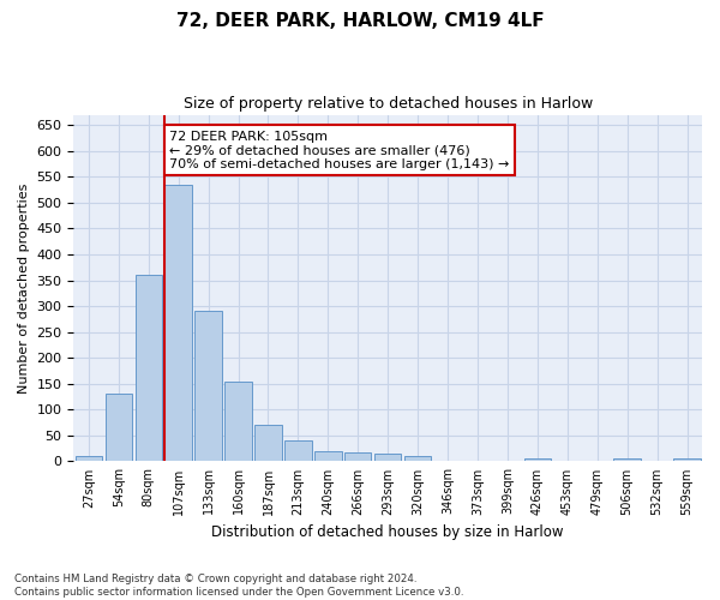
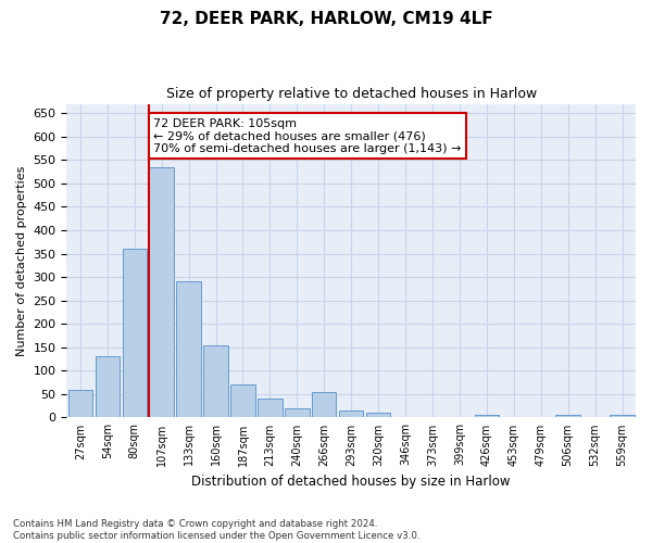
27sqm: 10 -> 60
266sqm: 18 -> 55
